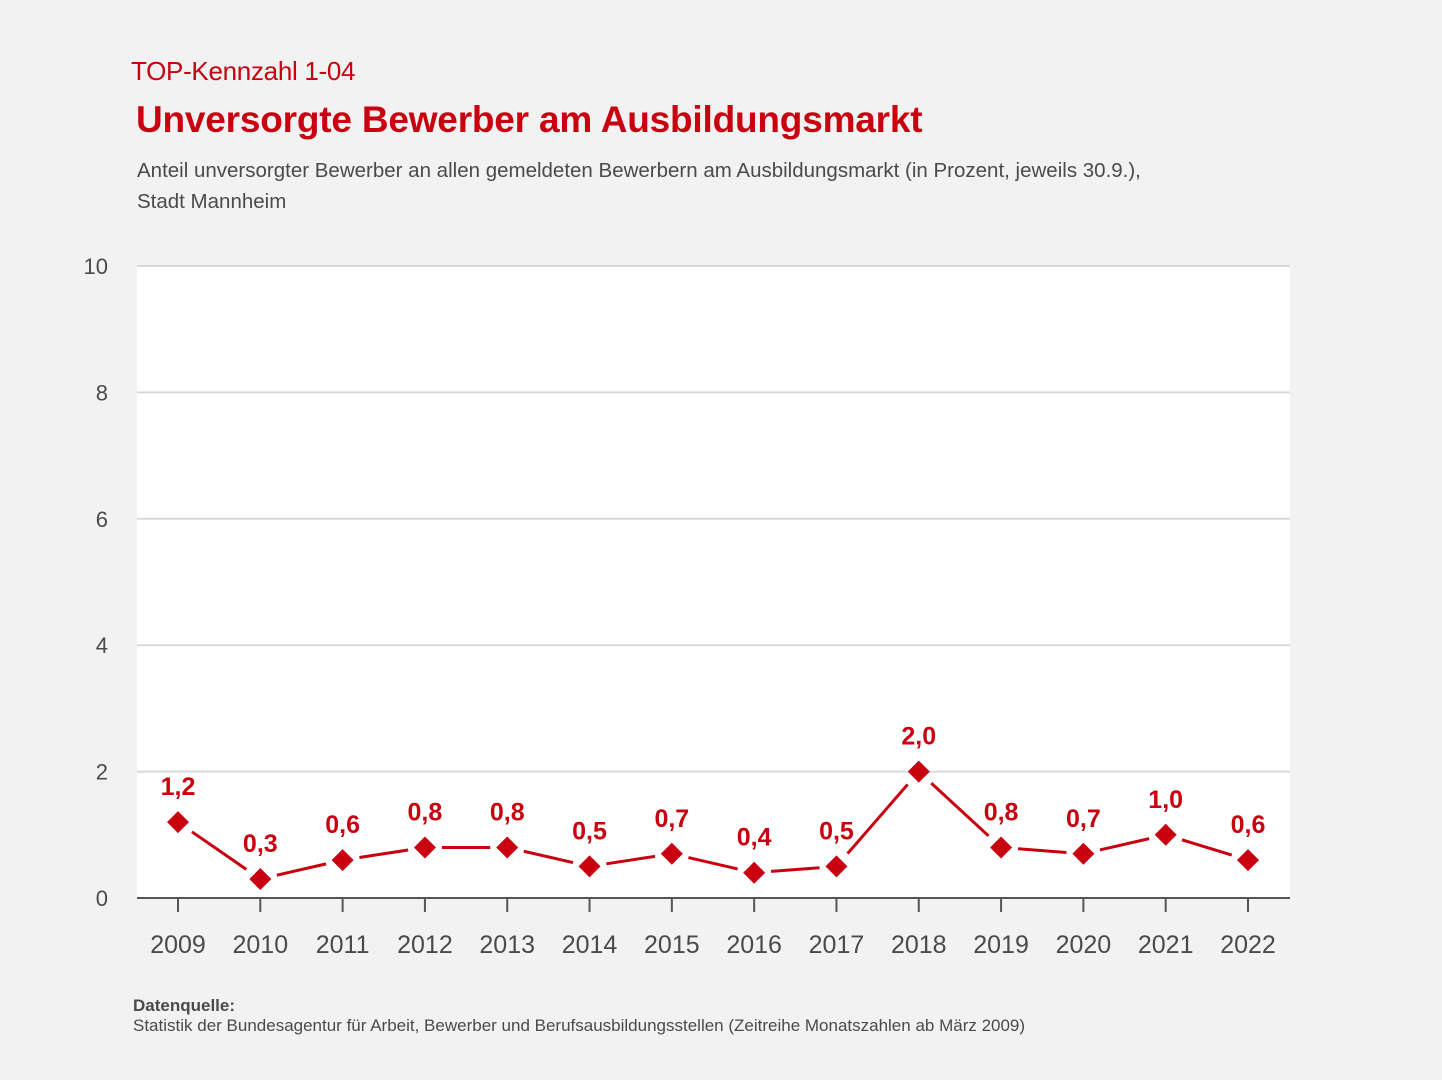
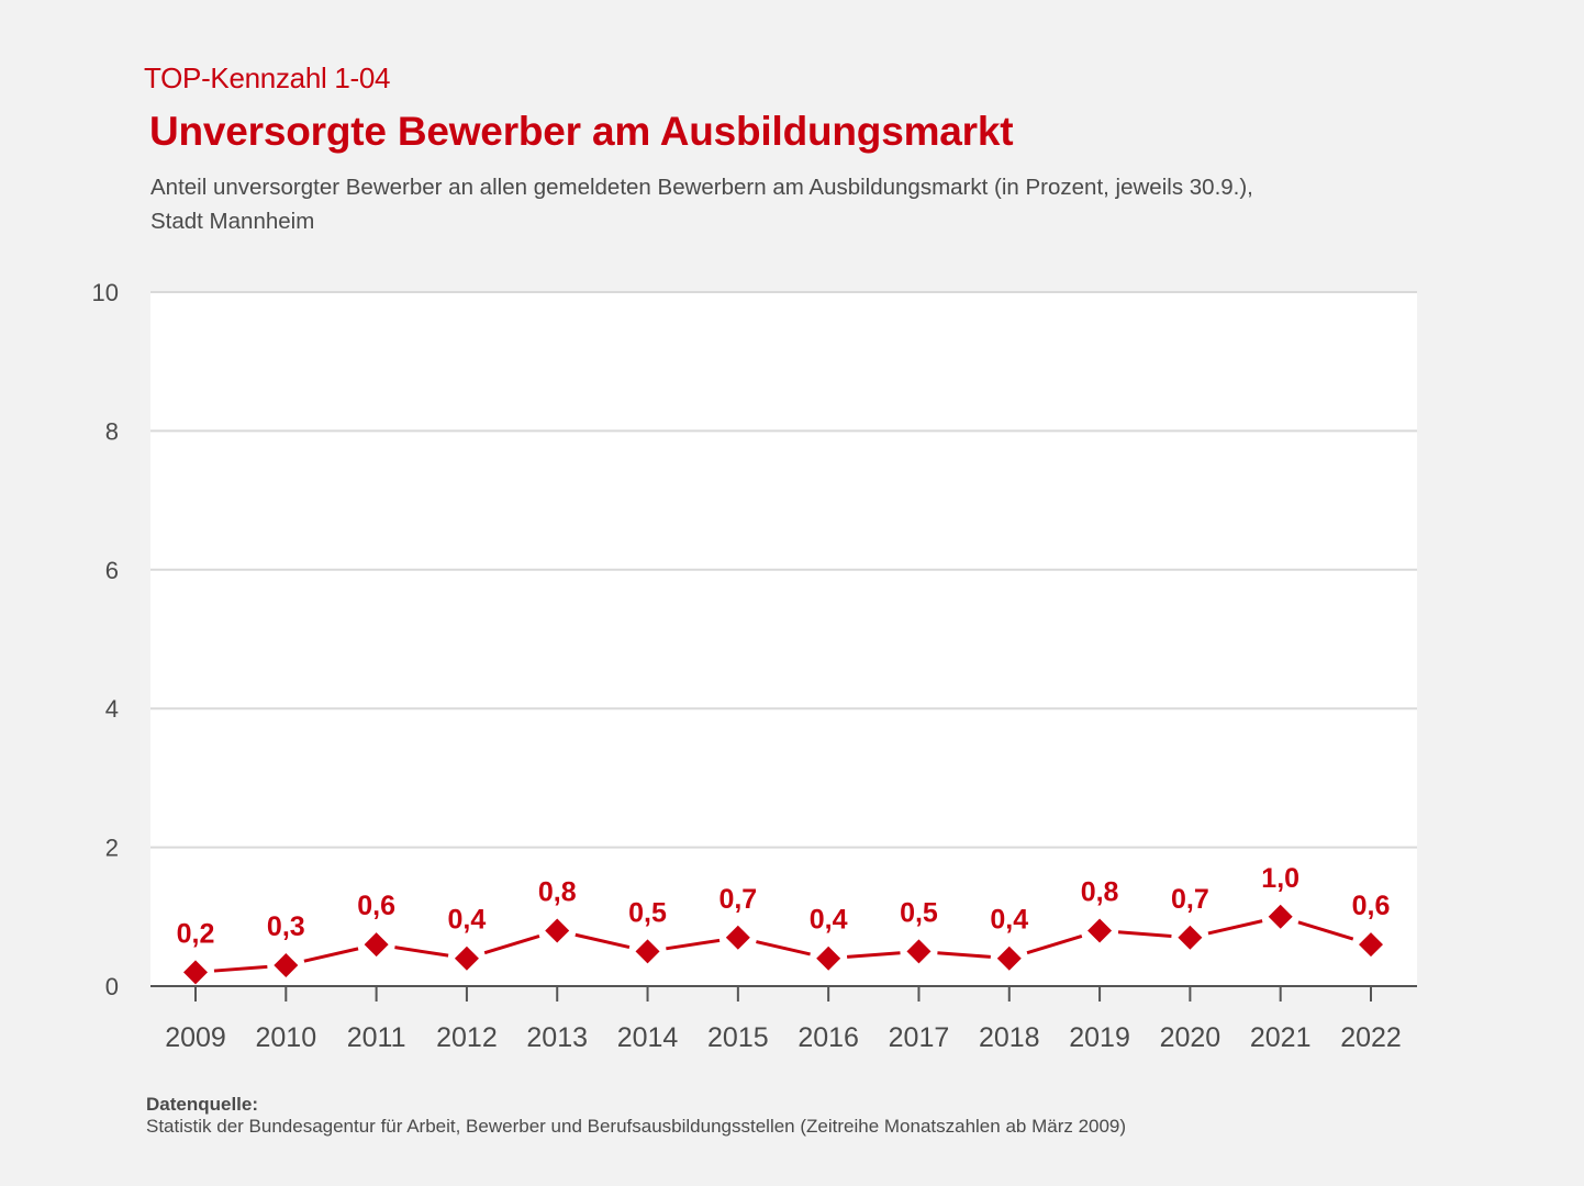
2009: 1,2 -> 0,2
2012: 0,8 -> 0,4
2018: 2,0 -> 0,4
